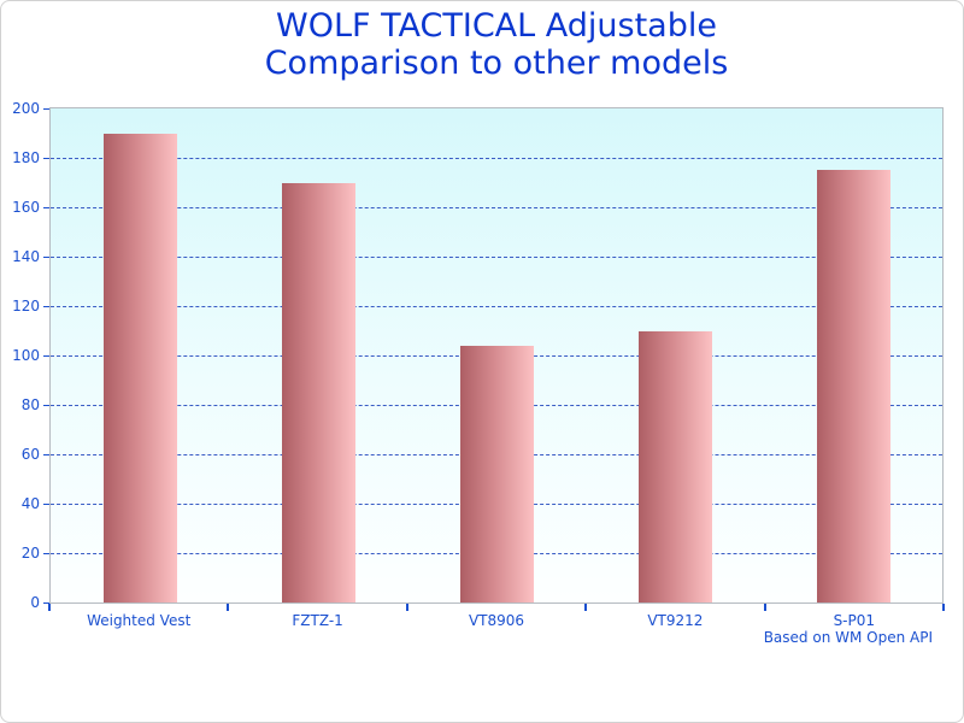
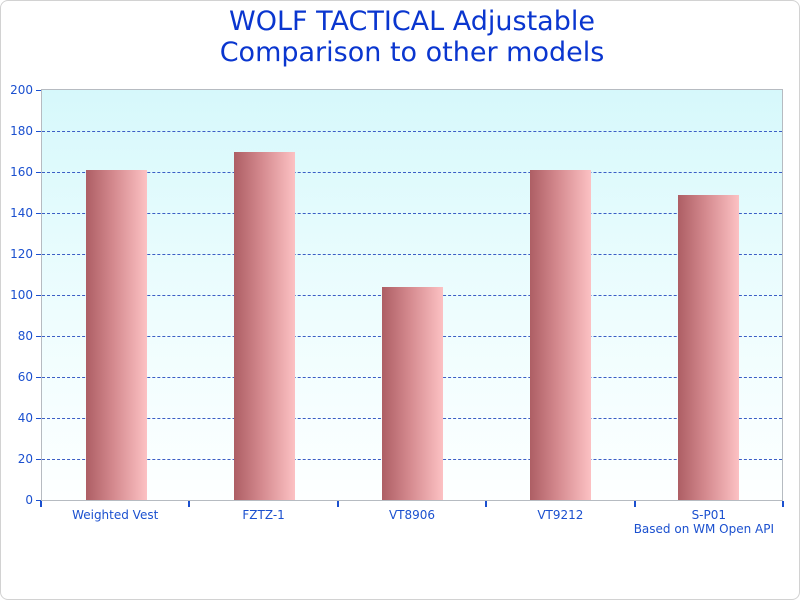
Weighted Vest: 190 -> 161
VT9212: 110 -> 161
S-P01: 175 -> 149
